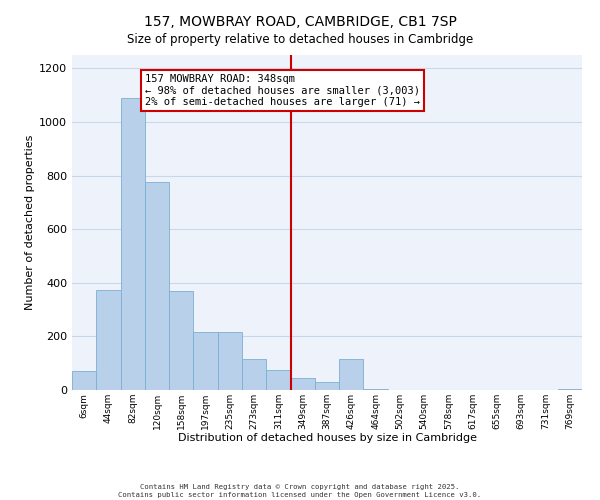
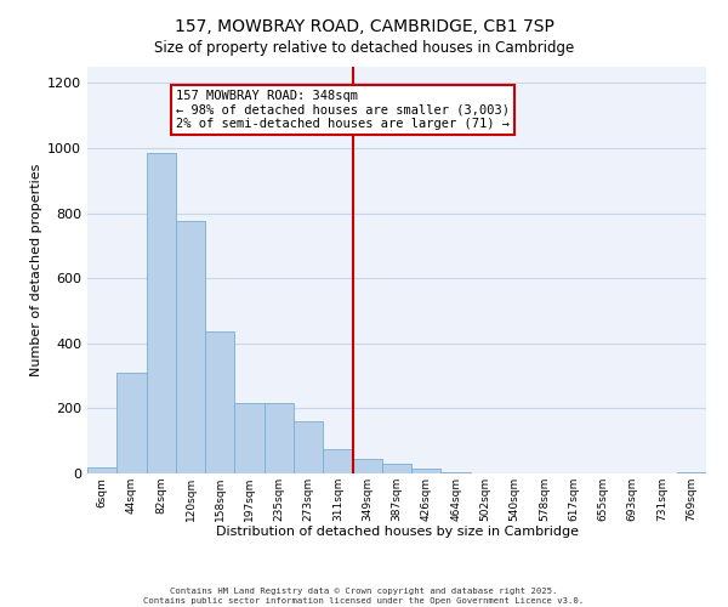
6sqm: 70 -> 20
44sqm: 375 -> 310
82sqm: 1090 -> 985
158sqm: 370 -> 435
273sqm: 115 -> 160
426sqm: 115 -> 15
